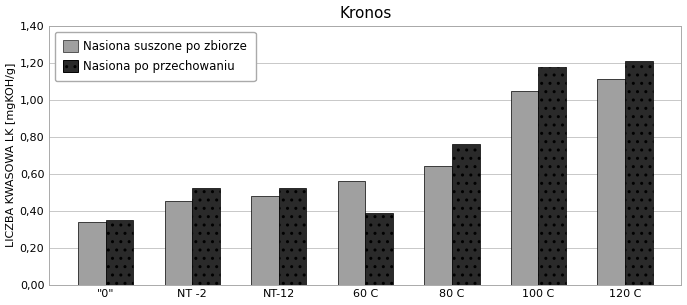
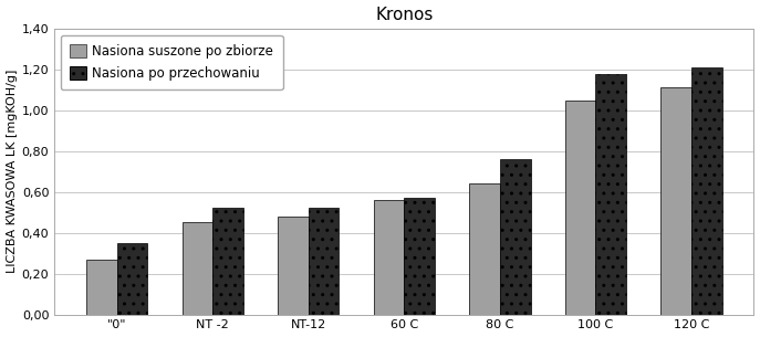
Nasiona suszone po zbiorze/"0": 0,34 -> 0,27
Nasiona po przechowaniu/60 C: 0,39 -> 0,57
